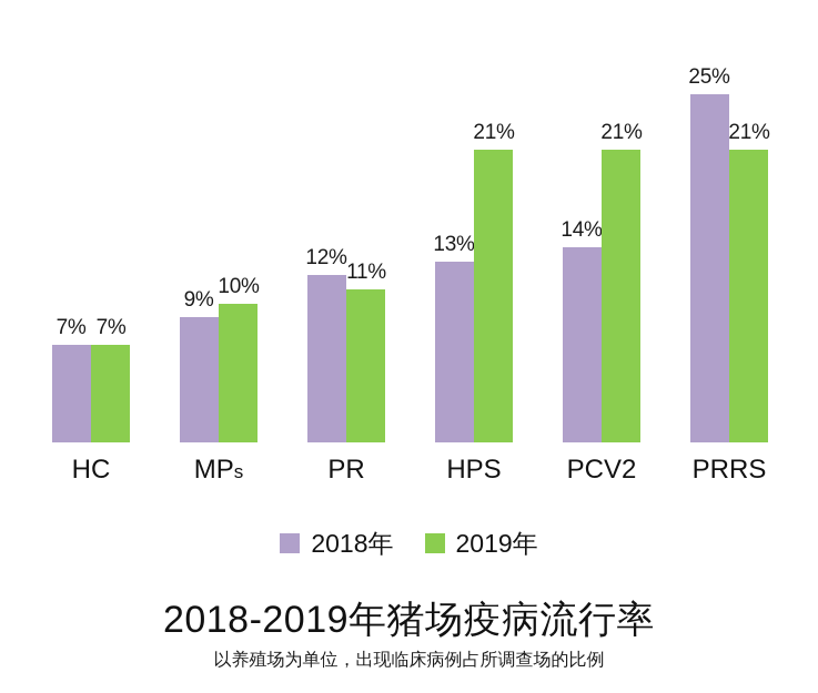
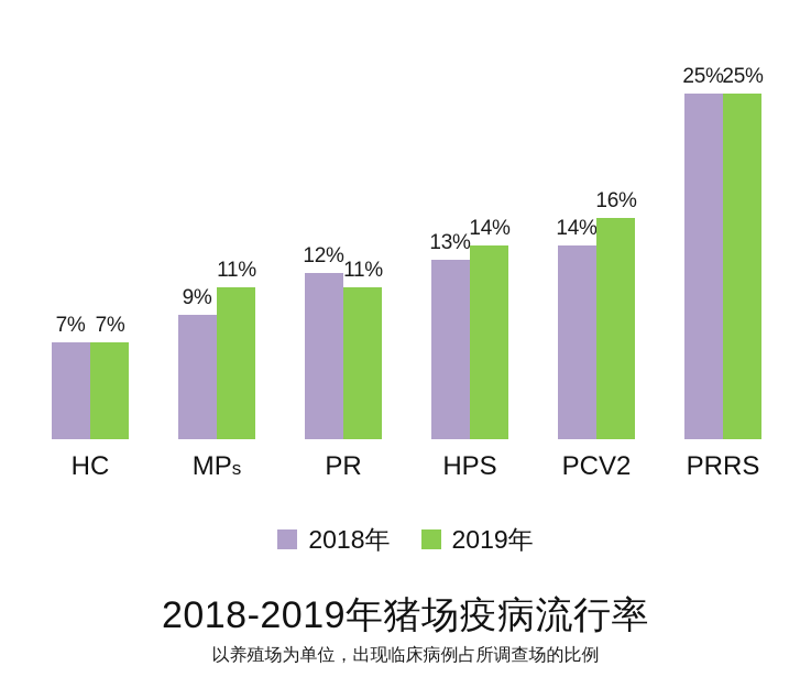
2019年/MPs: 10% -> 11%
2019年/HPS: 21% -> 14%
2019年/PCV2: 21% -> 16%
2019年/PRRS: 21% -> 25%
